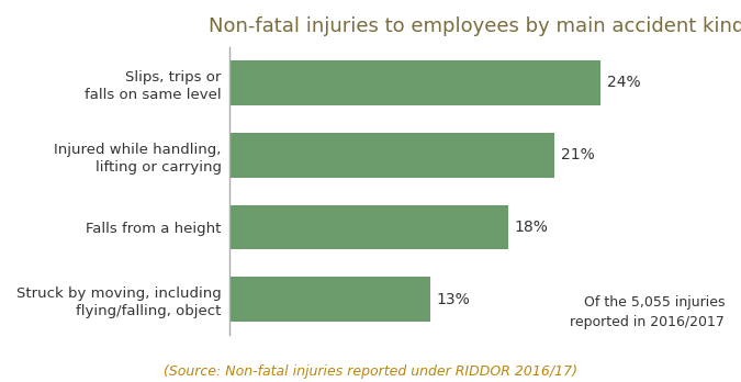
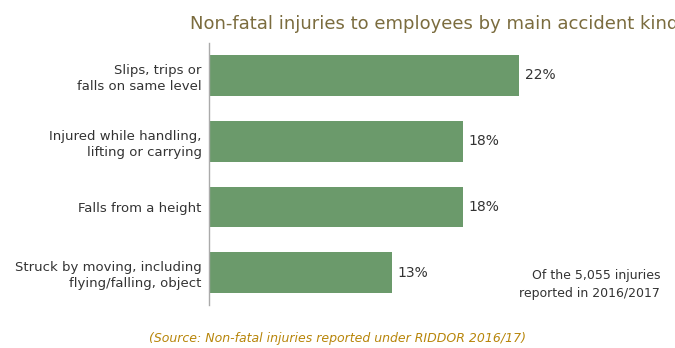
Slips, trips or falls on same level: 24% -> 22%
Injured while handling, lifting or carrying: 21% -> 18%
